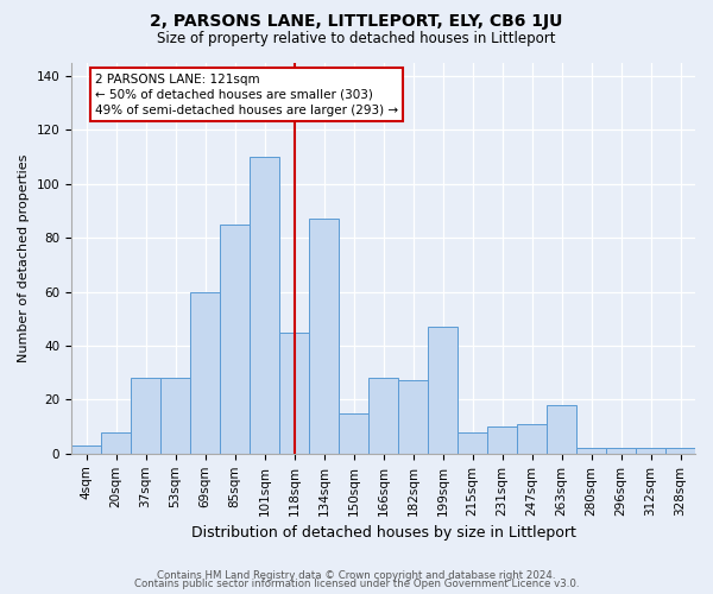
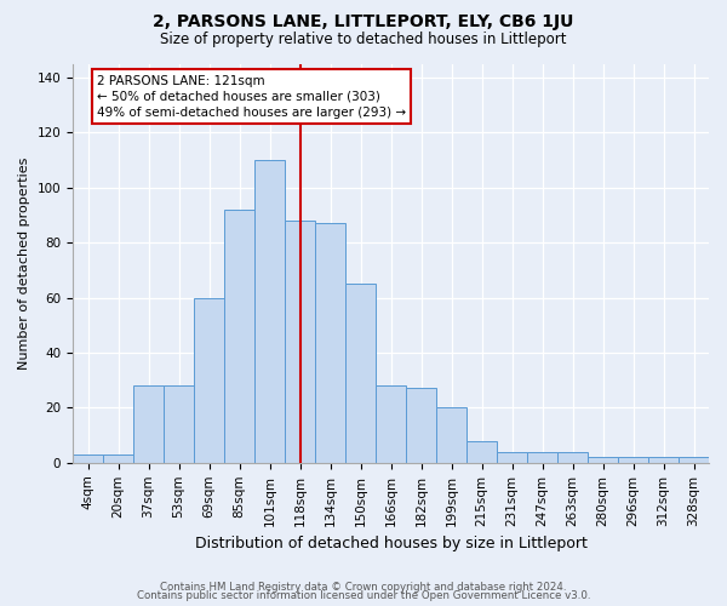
20sqm: 8 -> 3
85sqm: 85 -> 92
118sqm: 45 -> 88
150sqm: 15 -> 65
199sqm: 47 -> 20
231sqm: 10 -> 4
247sqm: 11 -> 4
263sqm: 18 -> 4
